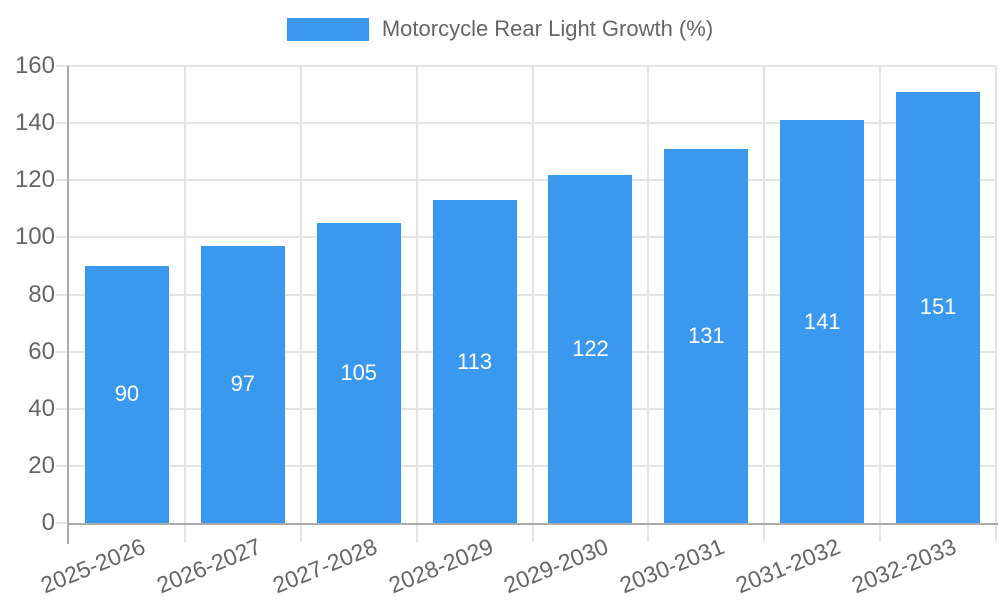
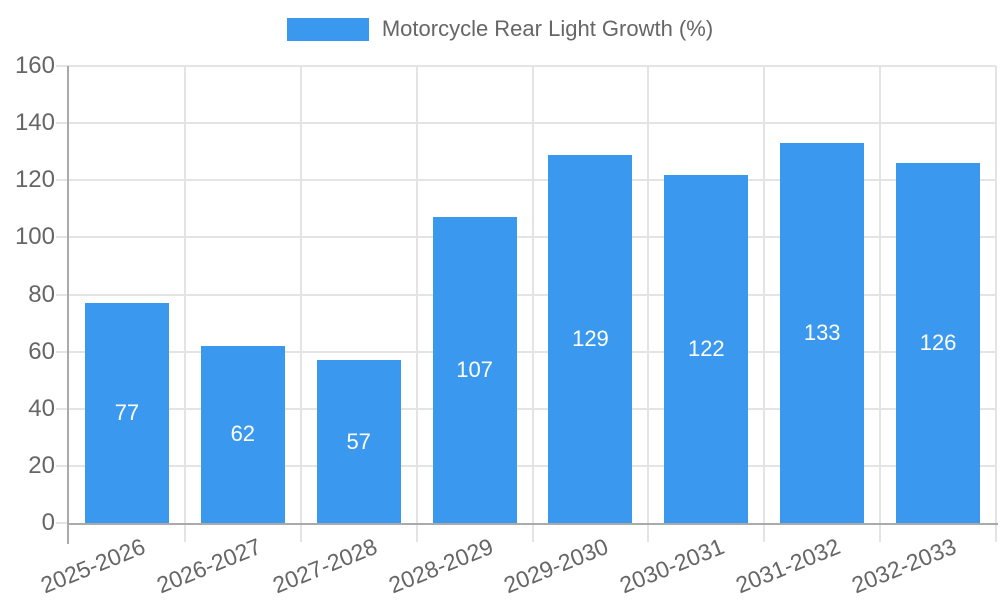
2025-2026: 90 -> 77
2026-2027: 97 -> 62
2027-2028: 105 -> 57
2028-2029: 113 -> 107
2029-2030: 122 -> 129
2030-2031: 131 -> 122
2031-2032: 141 -> 133
2032-2033: 151 -> 126
